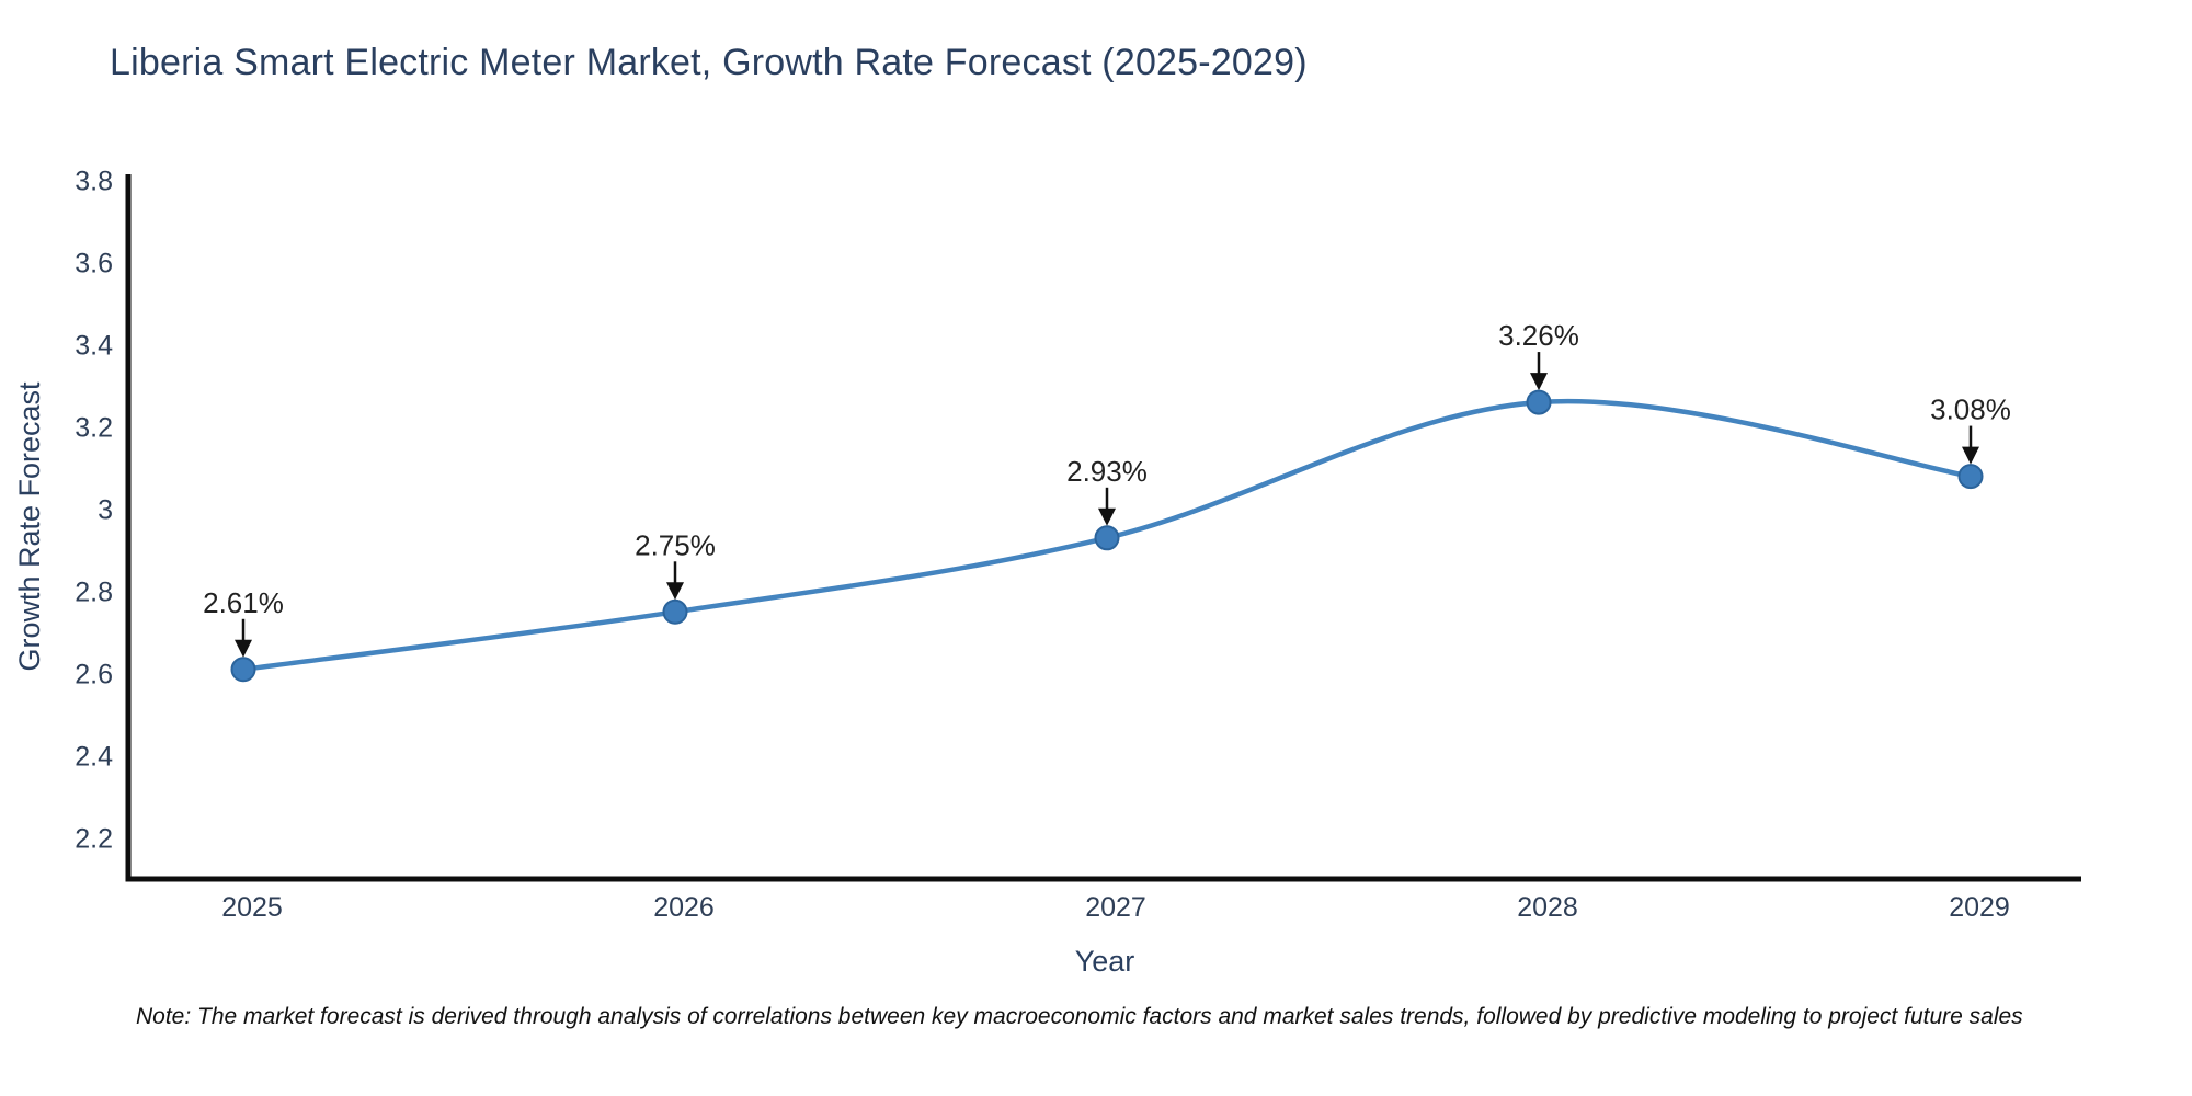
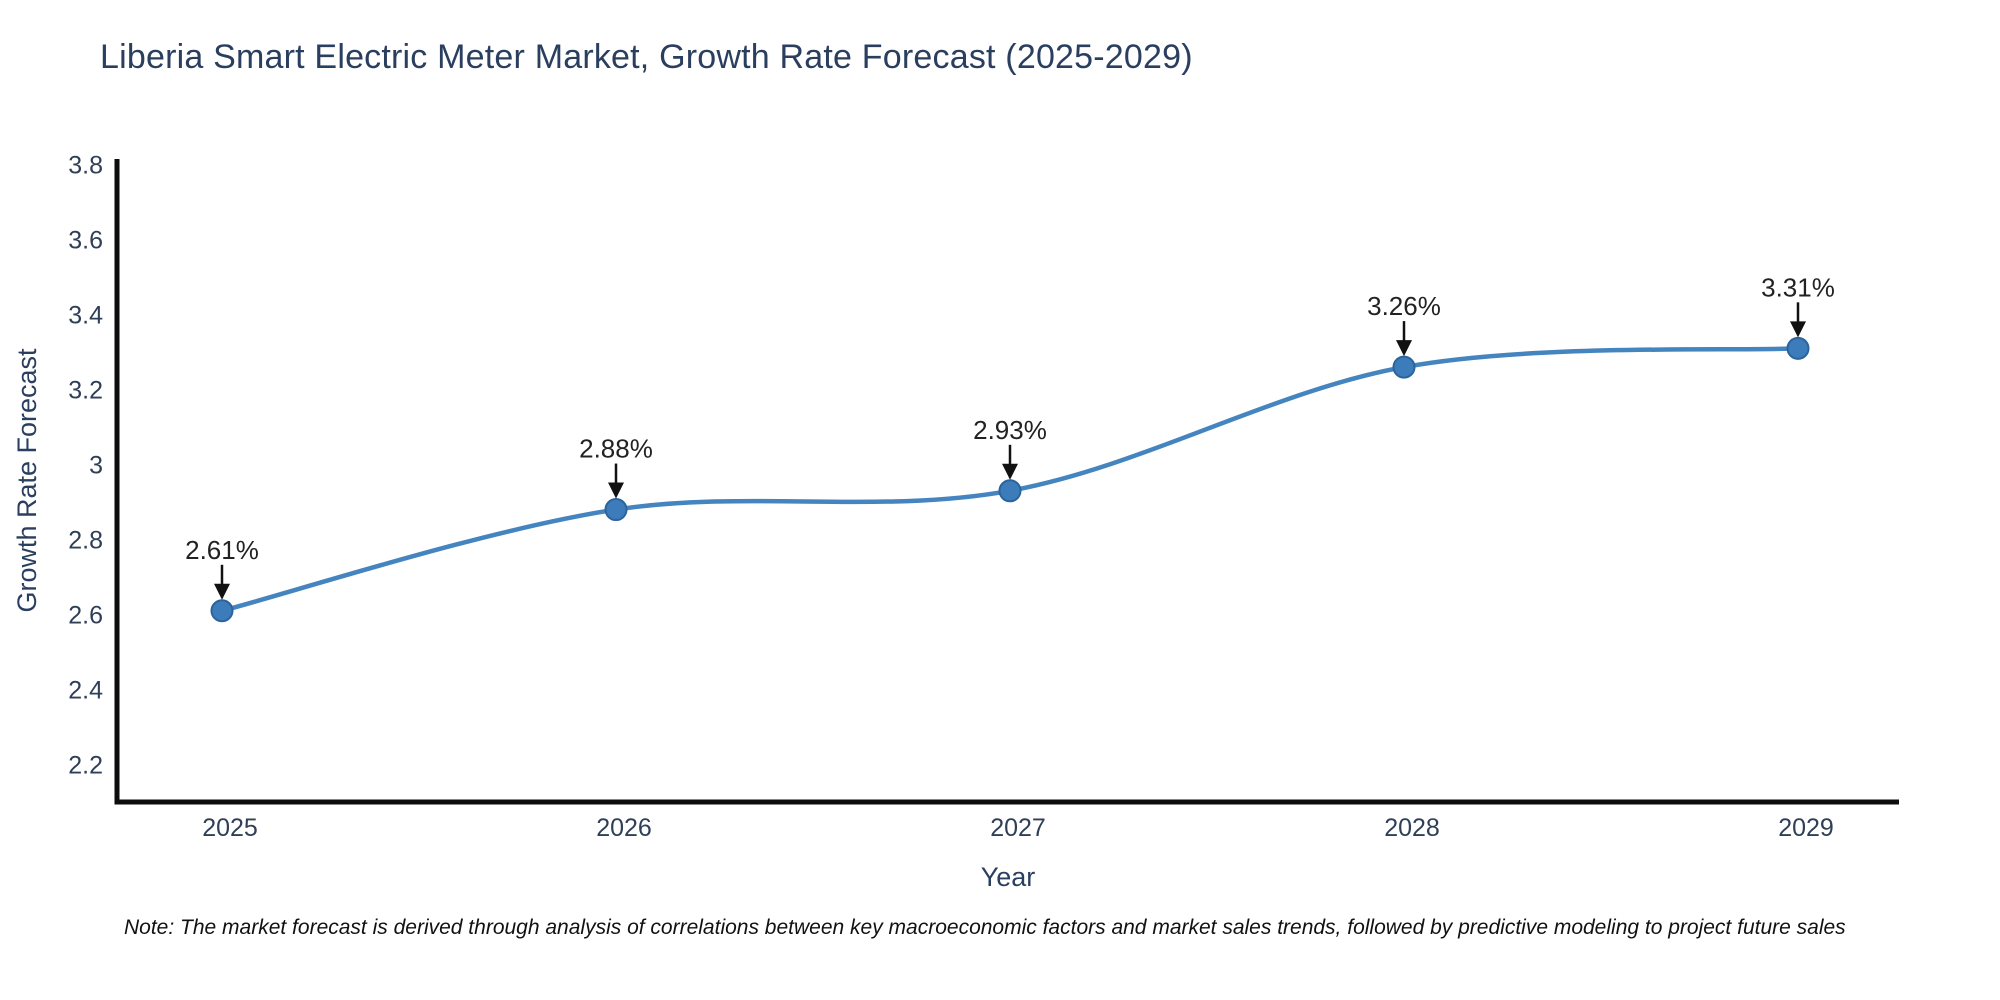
2026: 2.75% -> 2.88%
2029: 3.08% -> 3.31%
